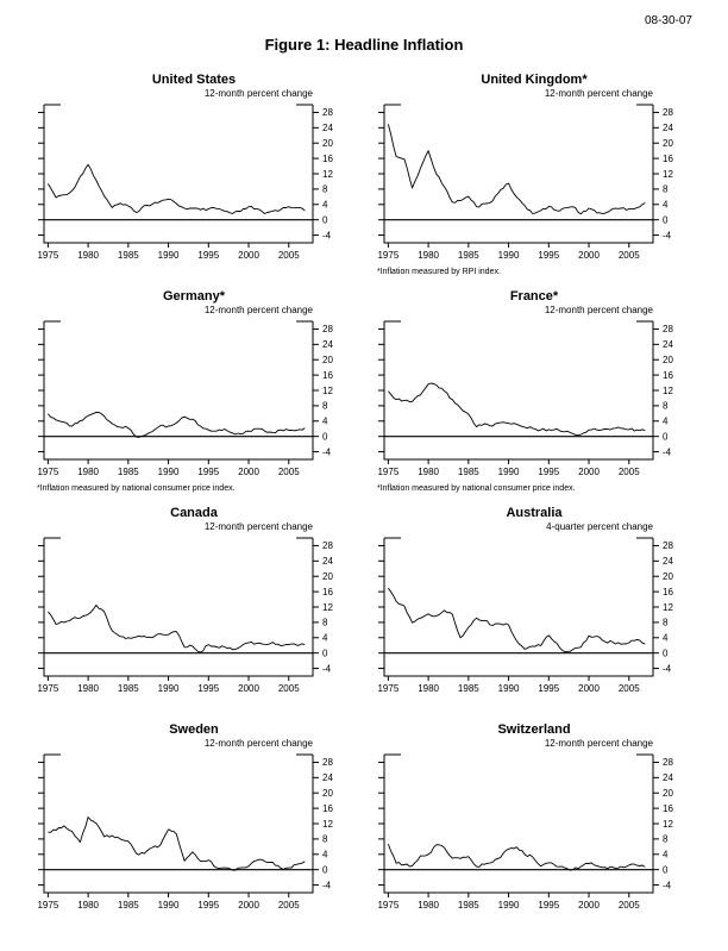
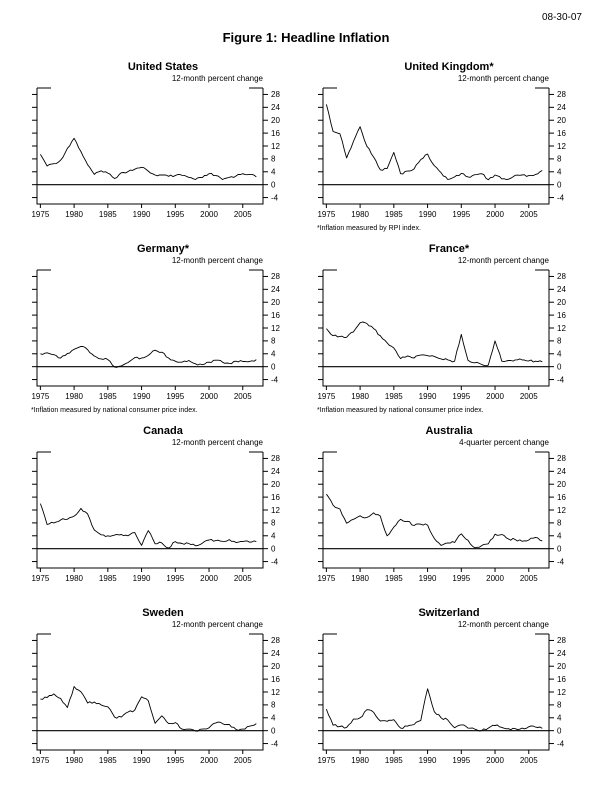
Germany*/1975: 6 -> 4
Canada/1975: 11 -> 14
United Kingdom*/1985: 6 -> 10
Canada/1990: 5 -> 1
Switzerland/1990: 5 -> 13
France*/1995: 2 -> 10
France*/2000: 2 -> 8
